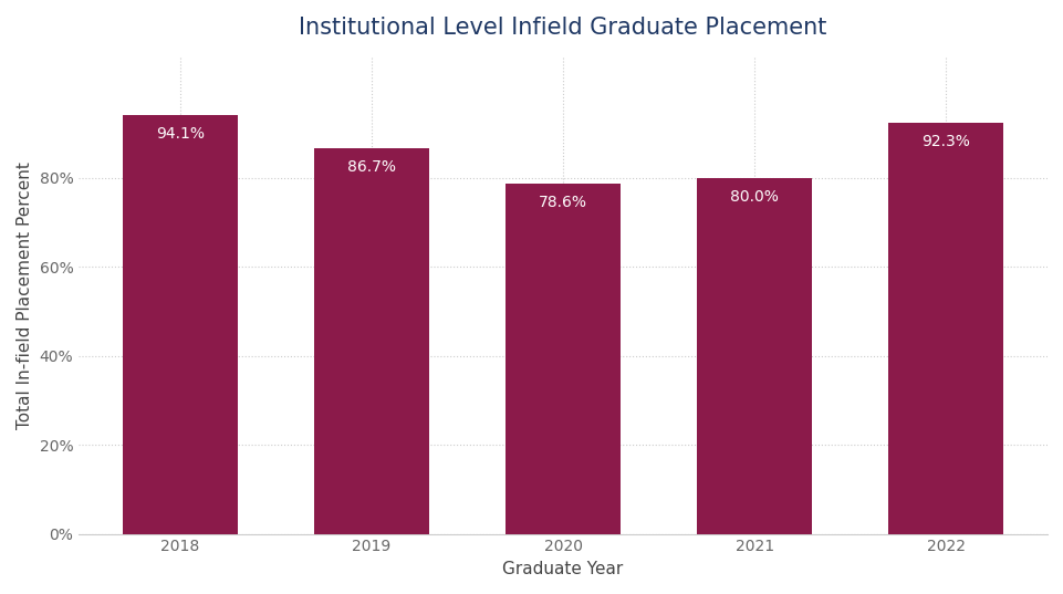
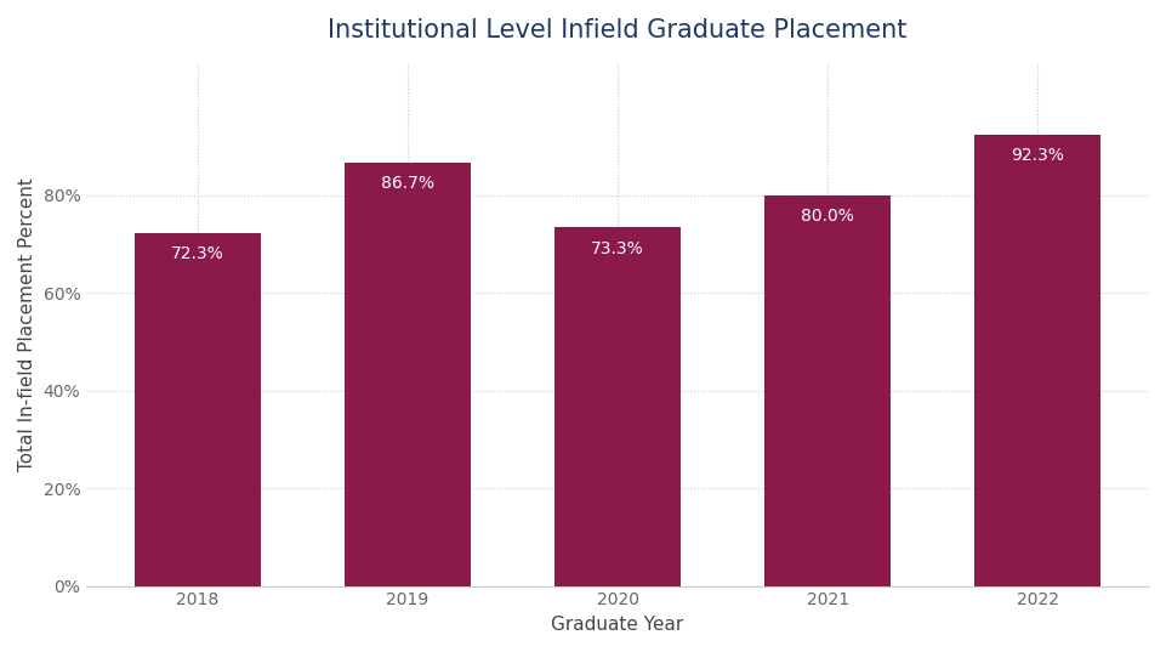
2018: 94.1% -> 72.3%
2020: 78.6% -> 73.3%
